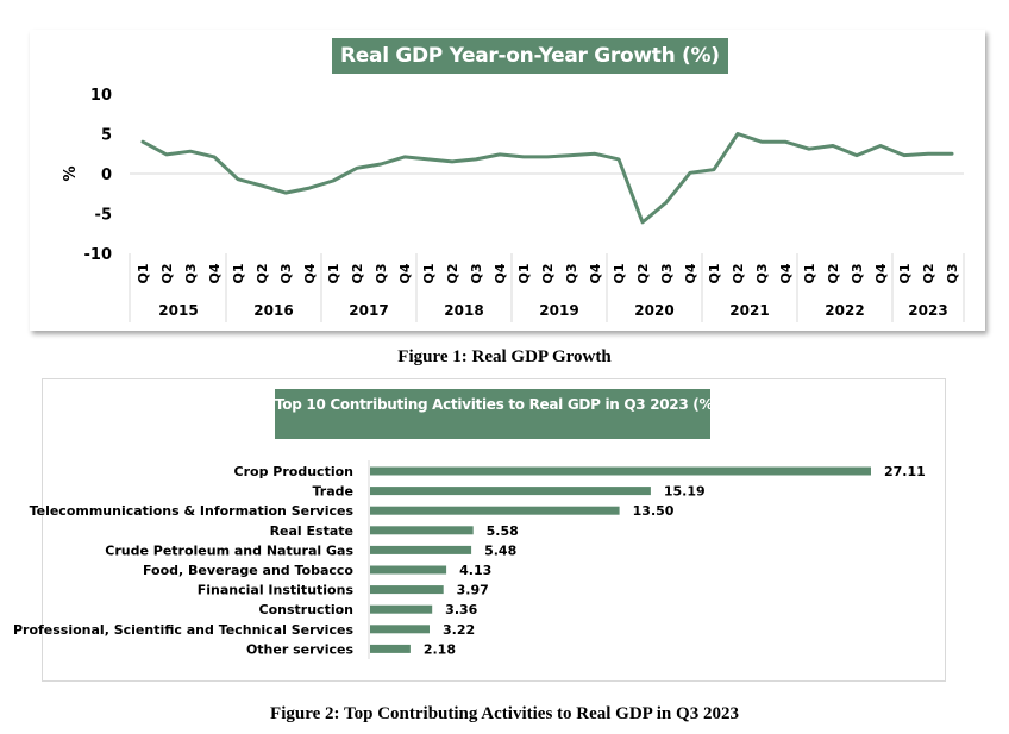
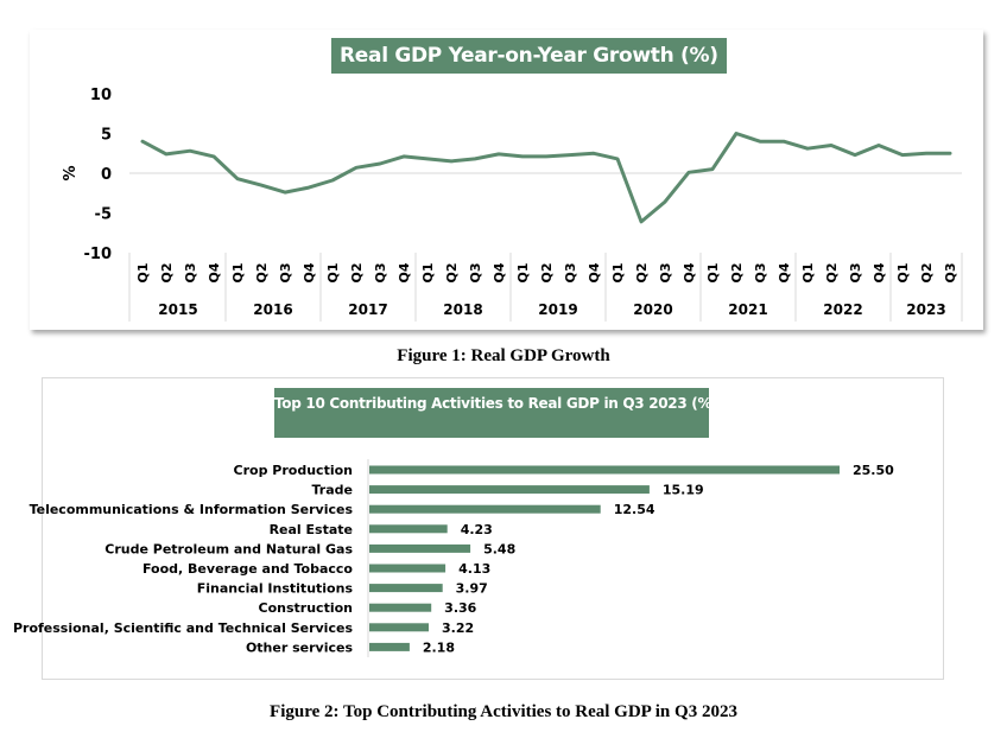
Top 10 Contributing Activities to Real GDP in Q3 2023 (%)/Crop Production: 27.11 -> 25.50
Top 10 Contributing Activities to Real GDP in Q3 2023 (%)/Telecommunications & Information Services: 13.50 -> 12.54
Top 10 Contributing Activities to Real GDP in Q3 2023 (%)/Real Estate: 5.58 -> 4.23
